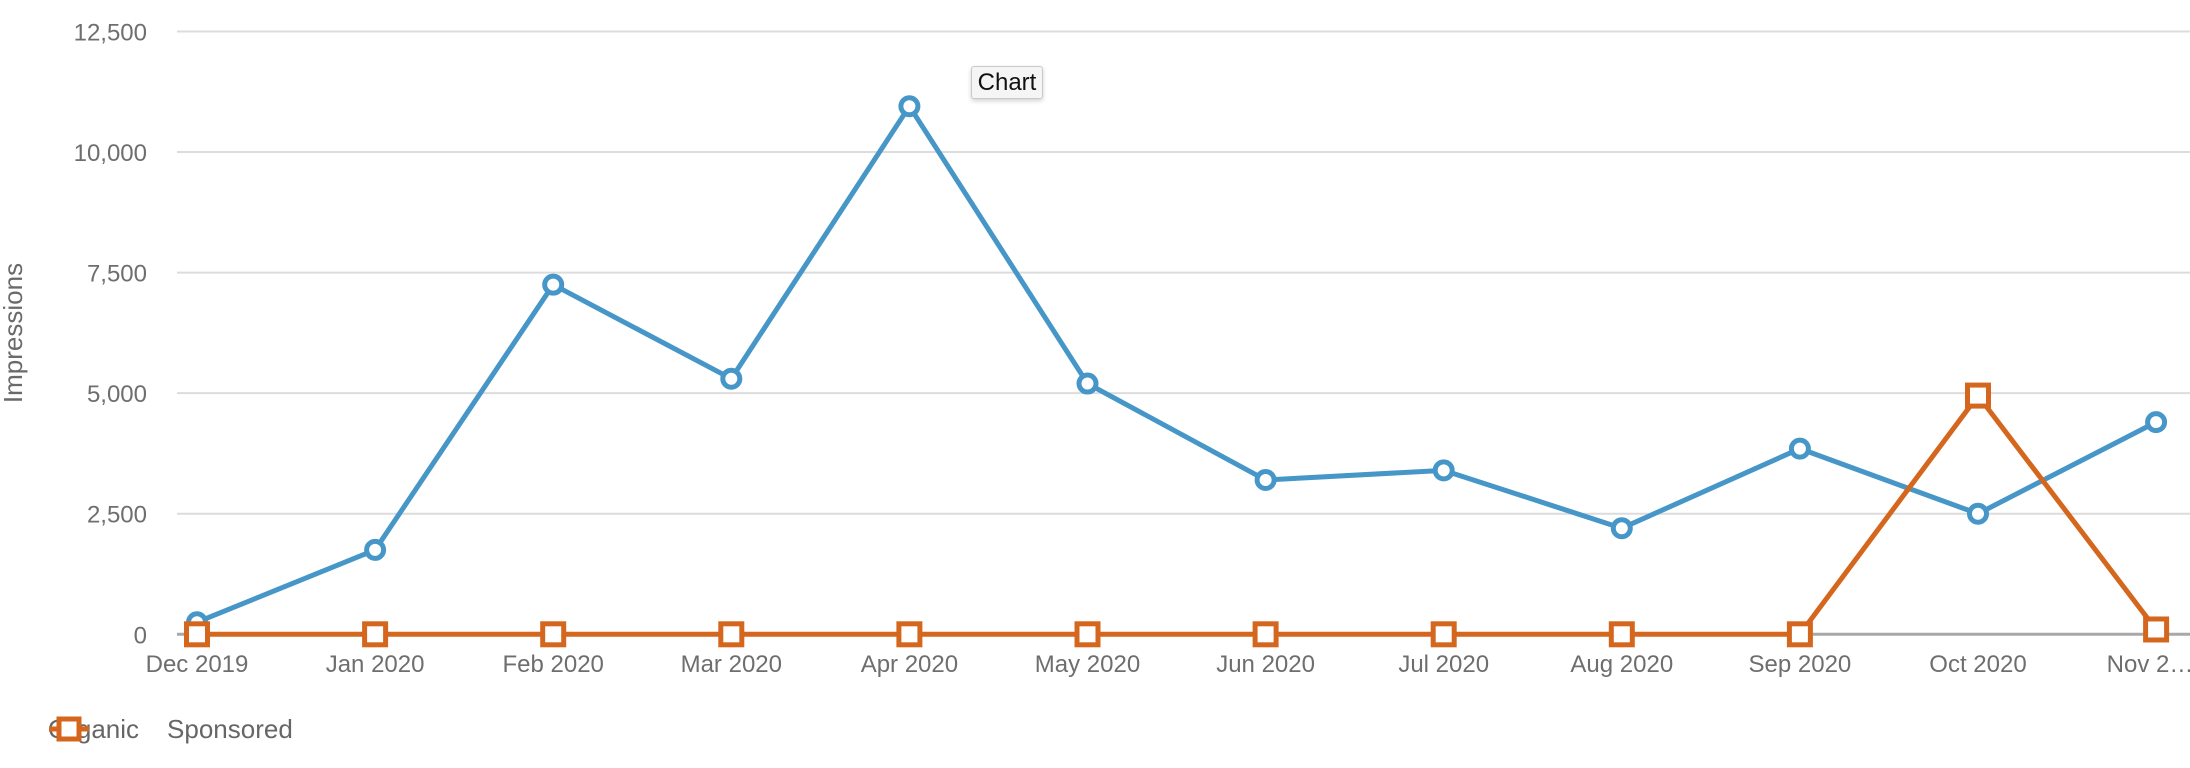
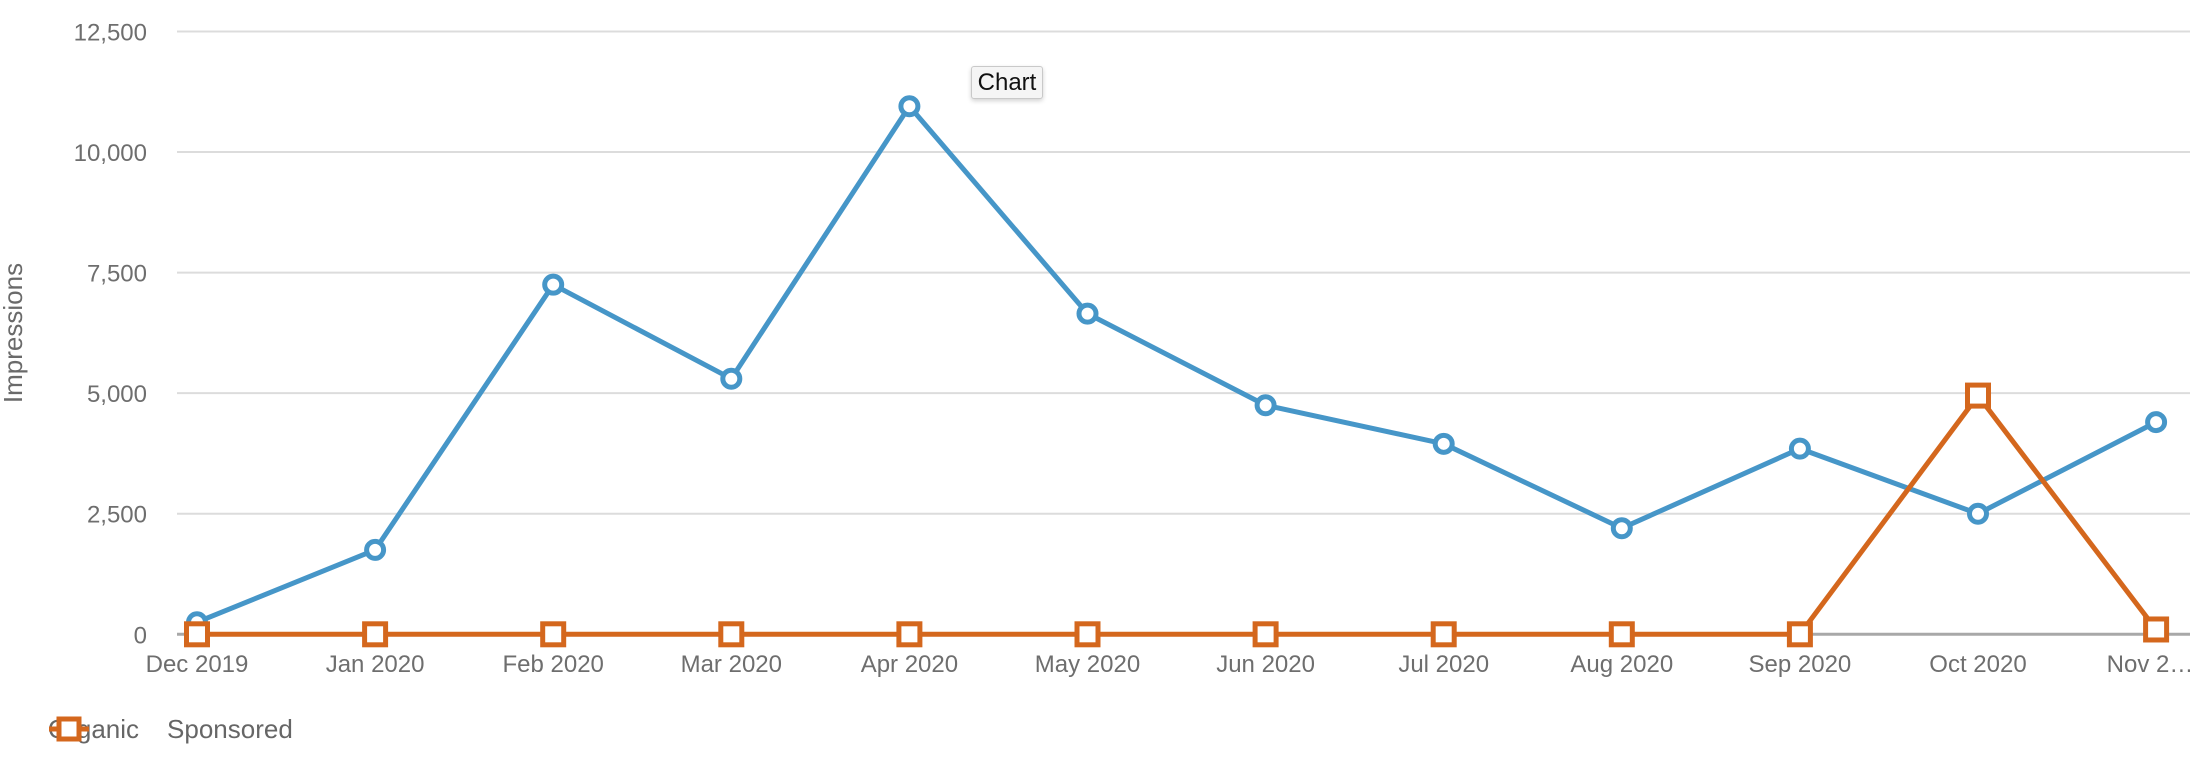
Organic/May 2020: 5200 -> 6600
Organic/Jun 2020: 3200 -> 4800
Organic/Jul 2020: 3400 -> 4000
